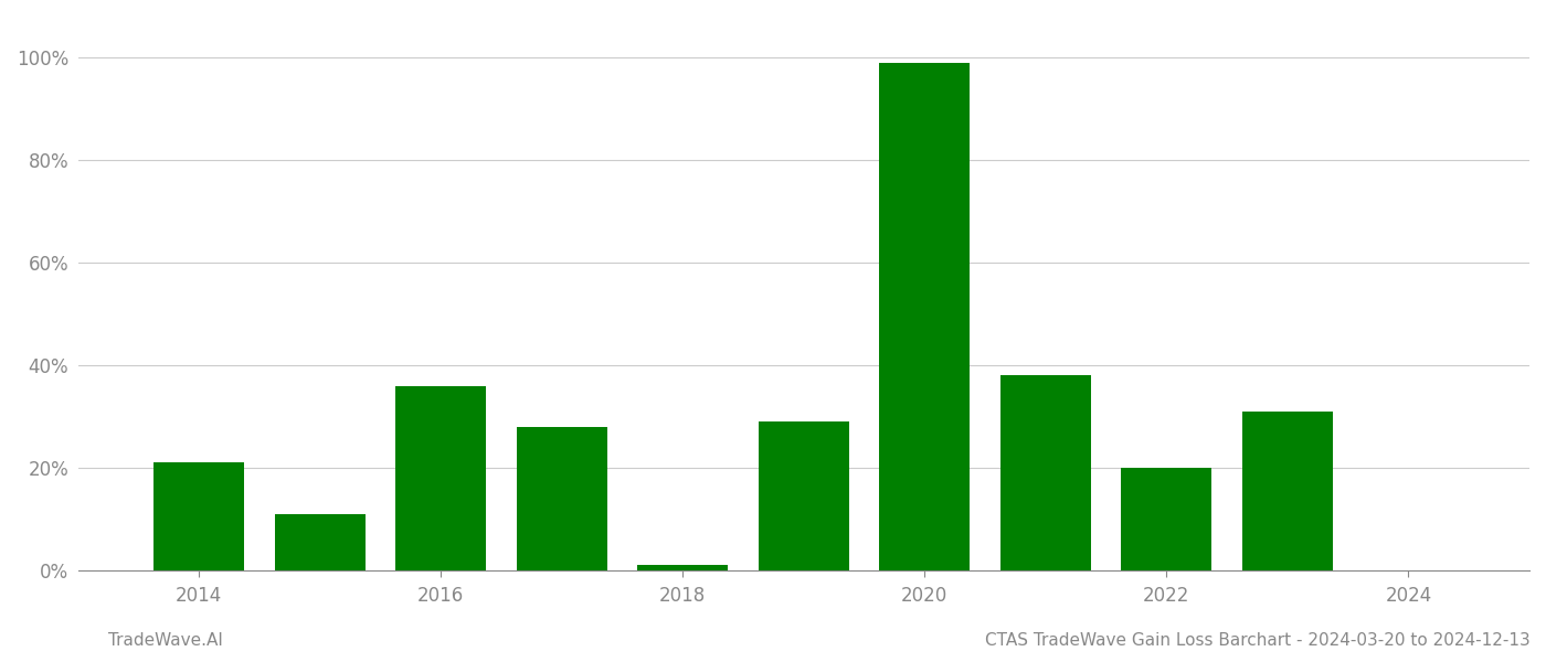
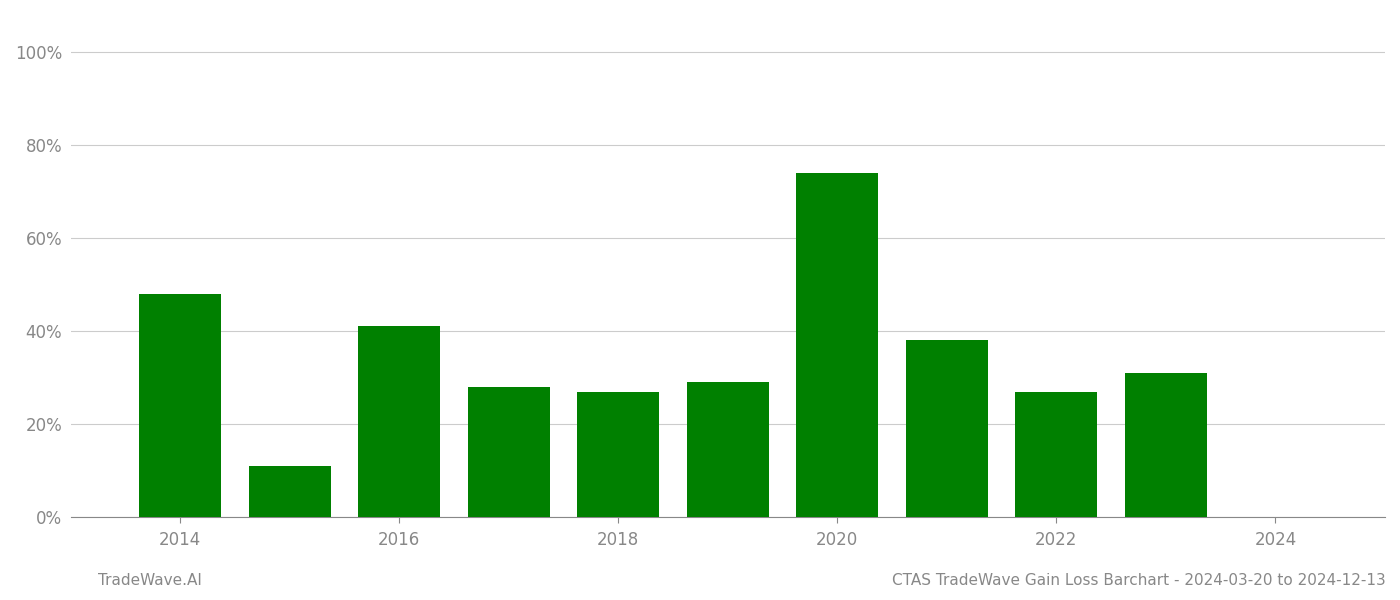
2014: 21% -> 48%
2016: 36% -> 41%
2018: 1% -> 27%
2020: 99% -> 74%
2022: 20% -> 27%
